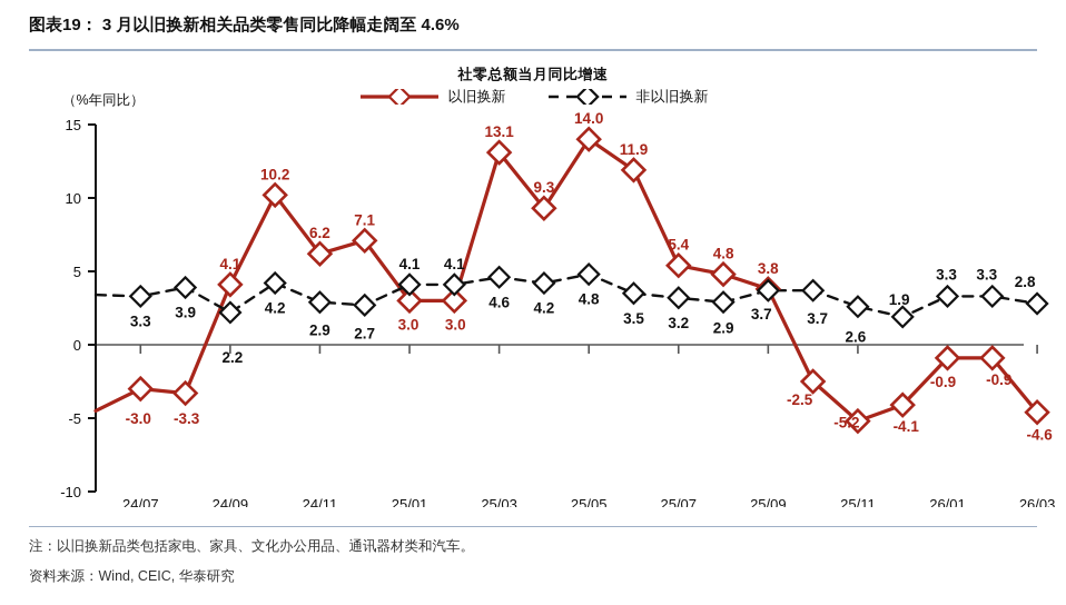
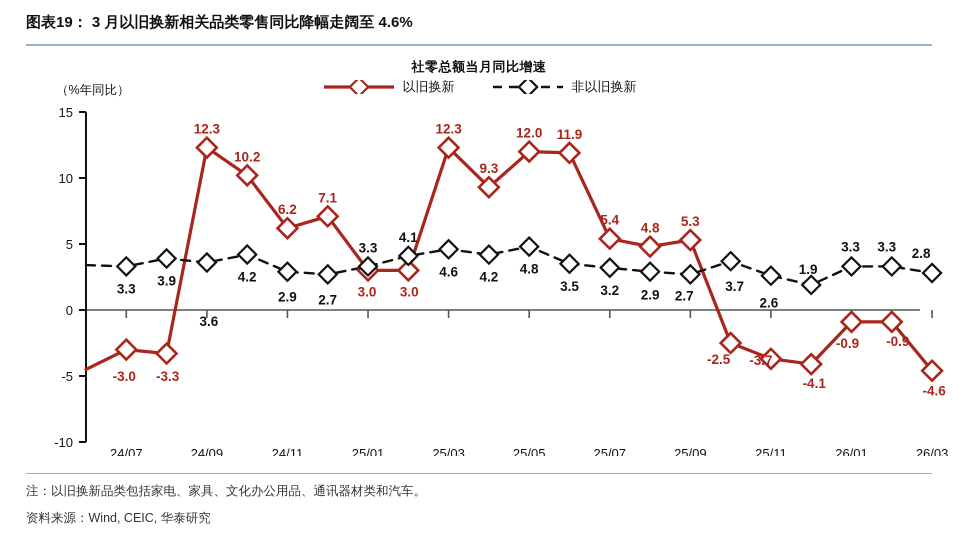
以旧换新/24/09: 4.1 -> 12.3
非以旧换新/24/09: 2.2 -> 3.6
非以旧换新/25/01: 4.1 -> 3.3
以旧换新/25/03: 13.1 -> 12.3
以旧换新/25/05: 14.0 -> 12.0
以旧换新/25/09: 3.8 -> 5.3
非以旧换新/25/09: 3.7 -> 2.7
以旧换新/25/11: -5.2 -> -3.7
